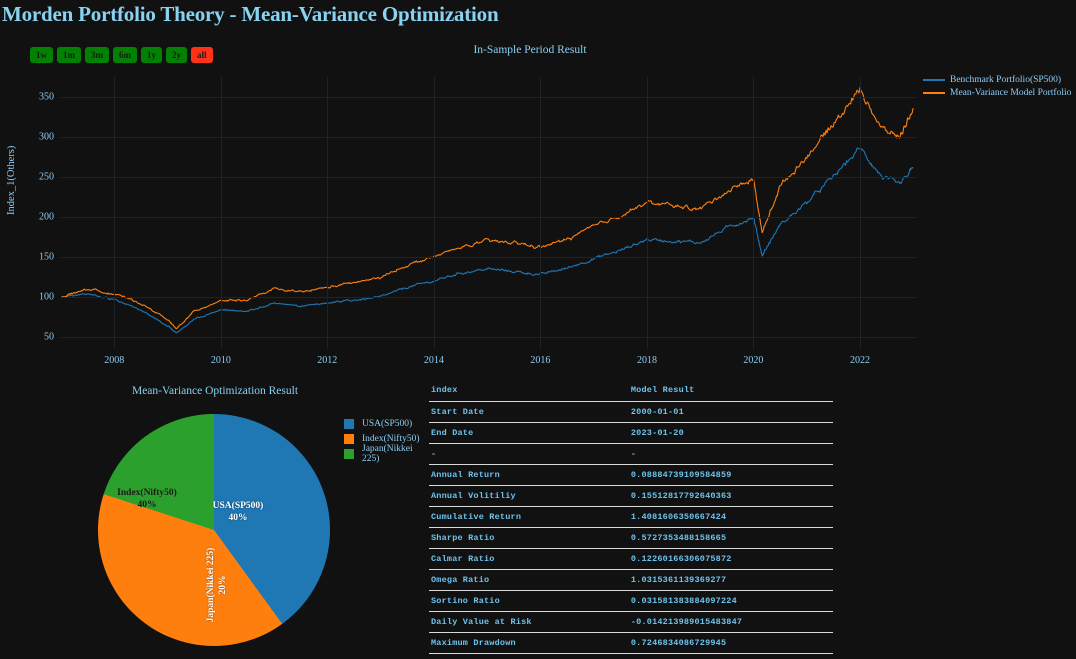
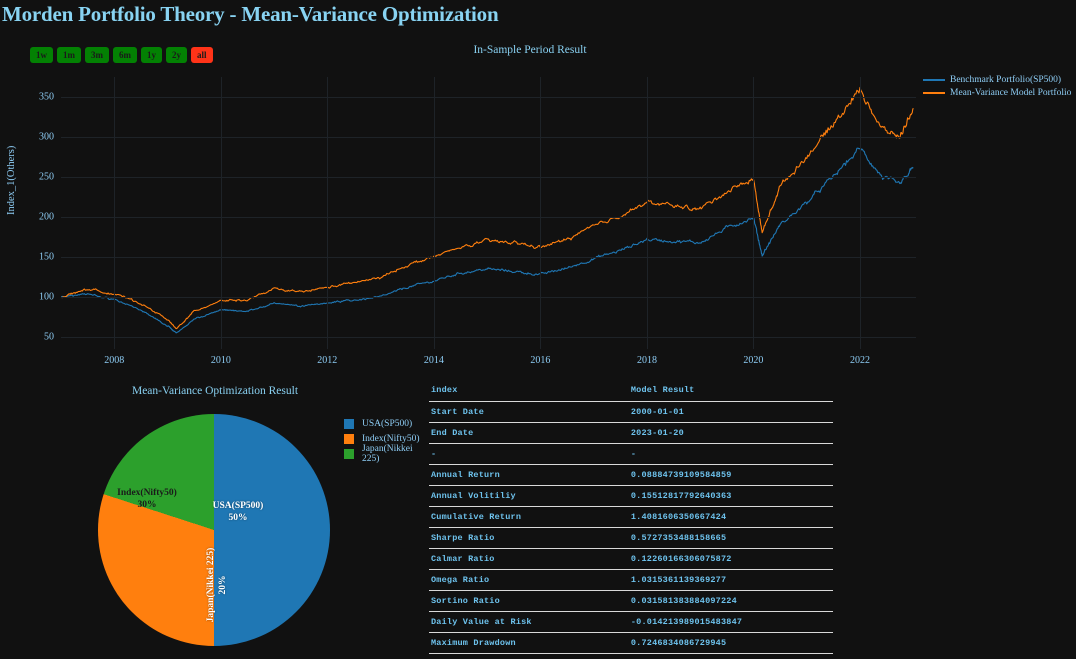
Mean-Variance Optimization Result/USA(SP500): 40% -> 50%
Mean-Variance Optimization Result/Index(Nifty50): 40% -> 30%
